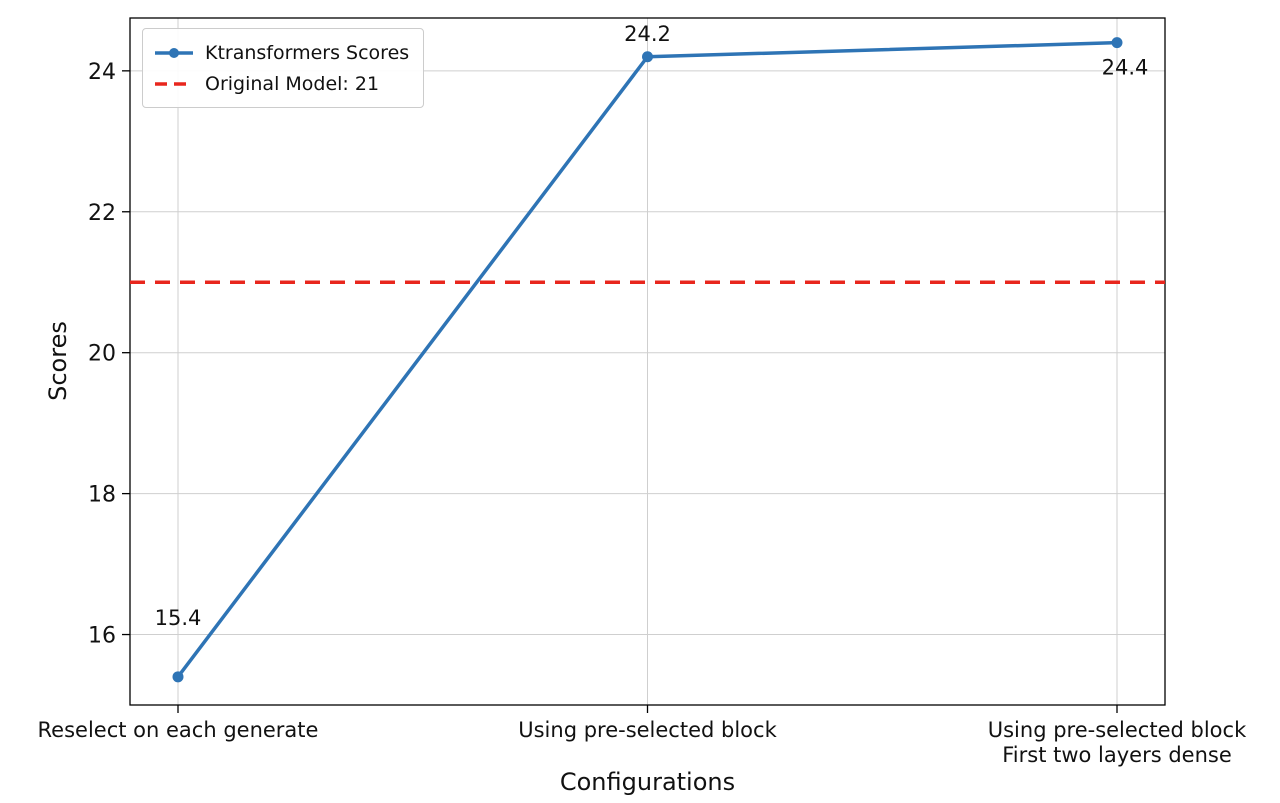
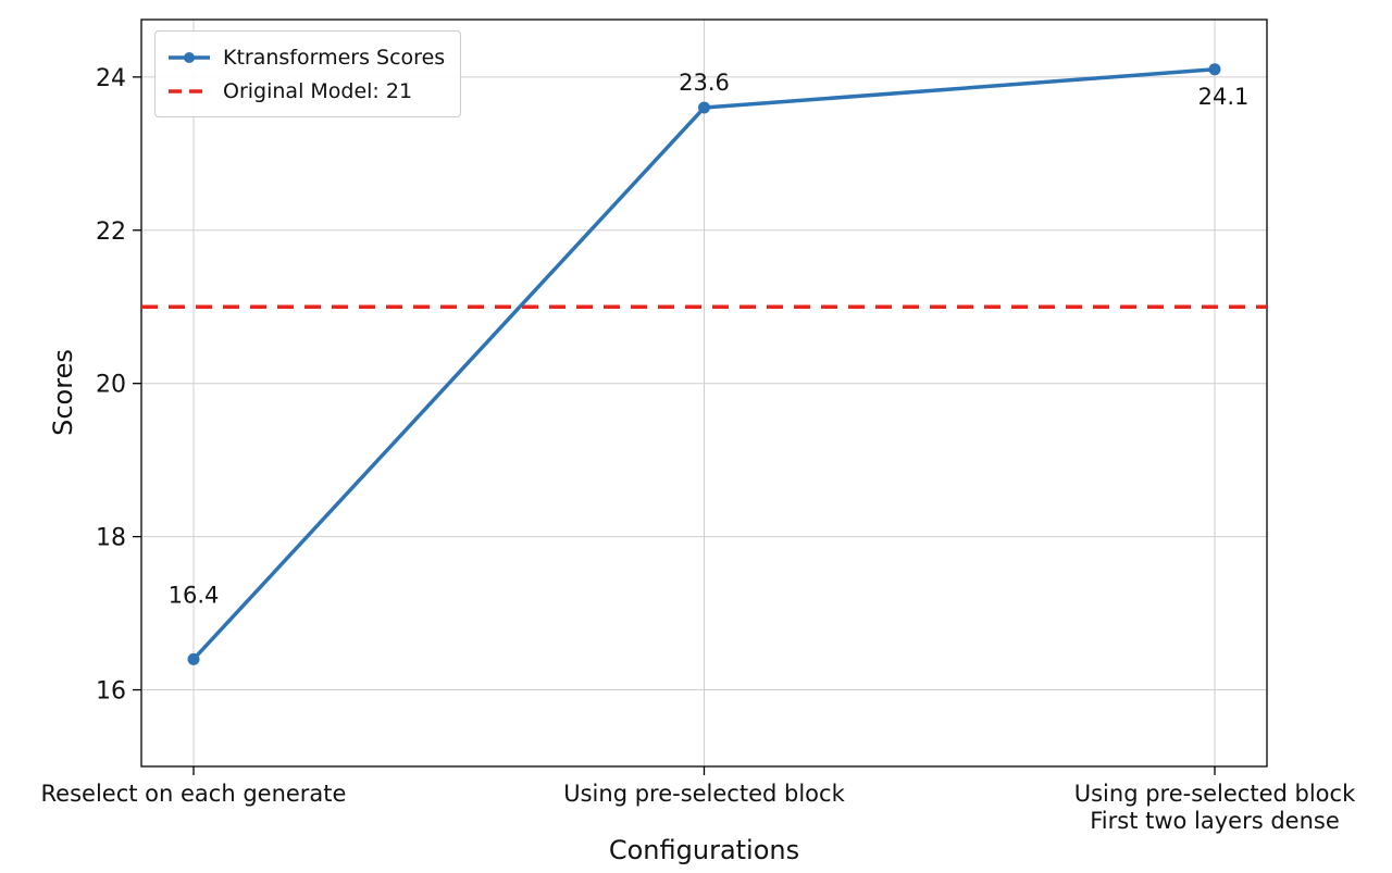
Reselect on each generate: 15.4 -> 16.4
Using pre-selected block: 24.2 -> 23.6
Using pre-selected block First two layers dense: 24.4 -> 24.1
